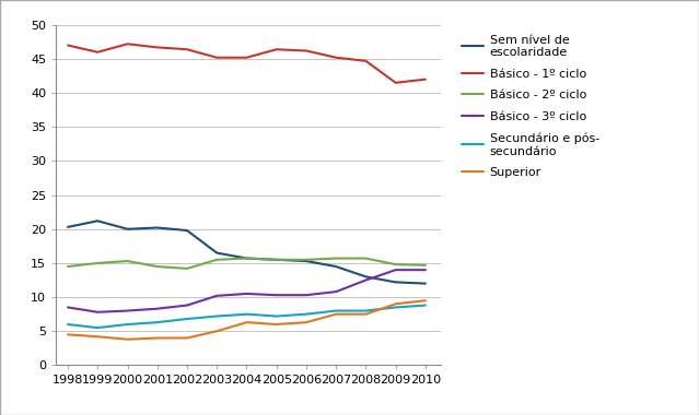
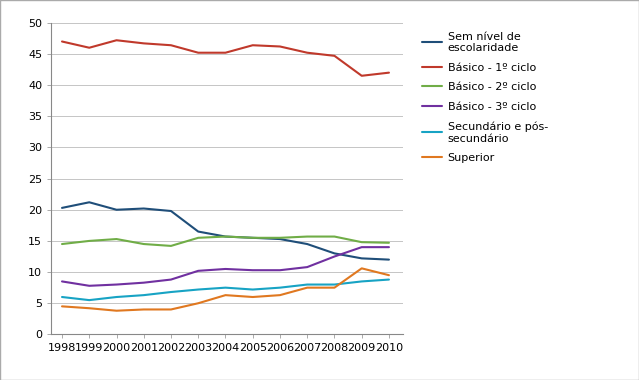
Superior/2009: 9.0 -> 10.6
